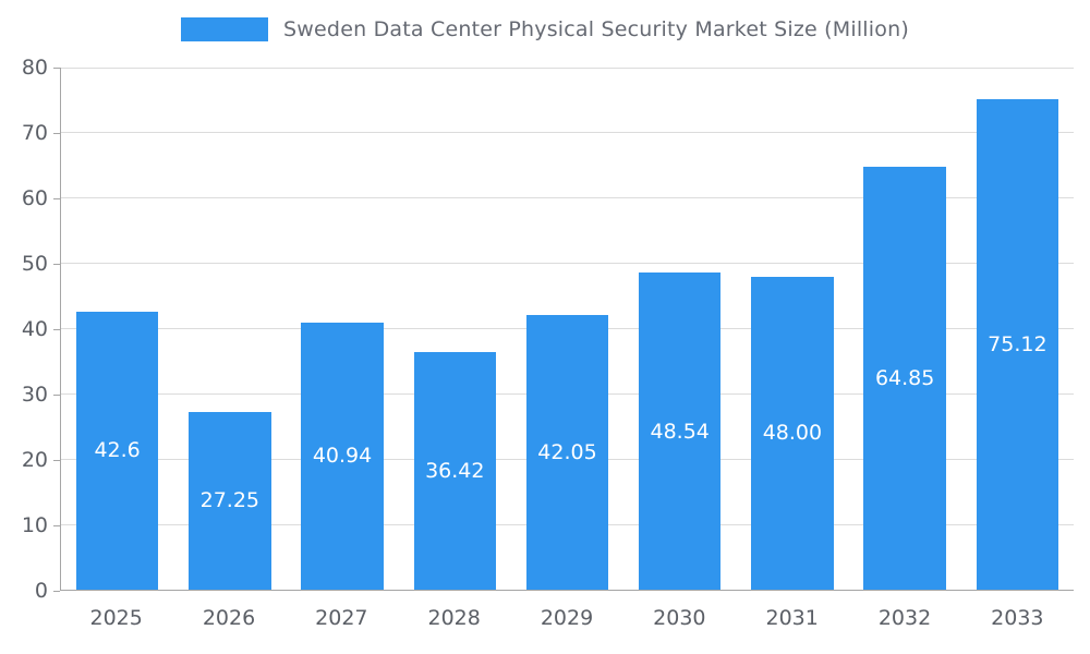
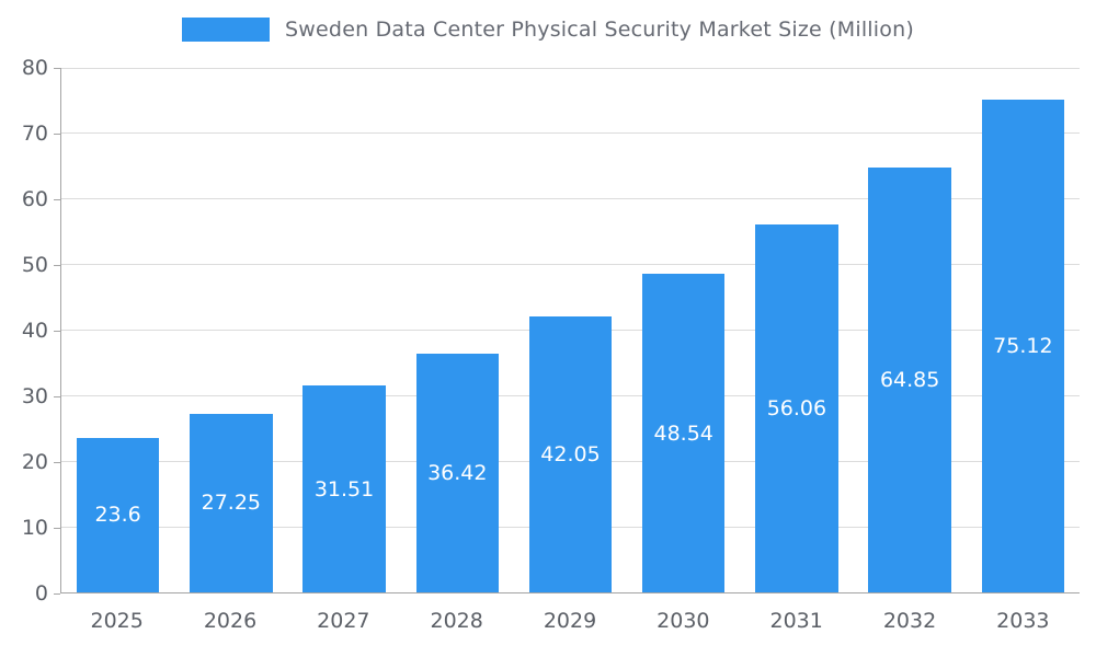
2025: 42.6 -> 23.6
2027: 40.94 -> 31.51
2031: 48.00 -> 56.06
